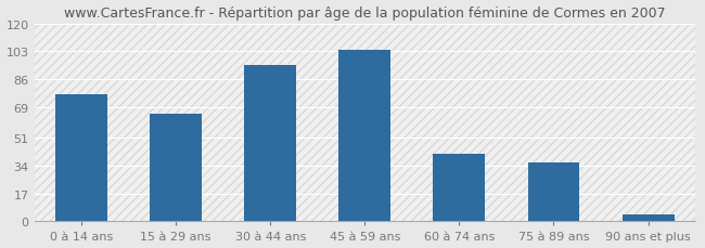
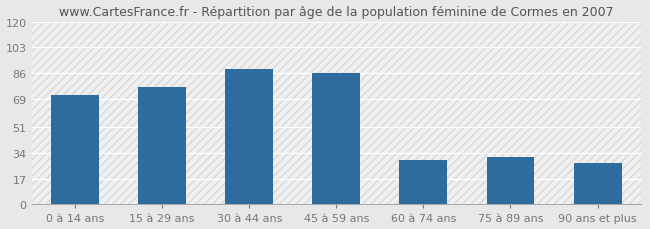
0 à 14 ans: 77 -> 72
15 à 29 ans: 65 -> 77
30 à 44 ans: 95 -> 89
45 à 59 ans: 104 -> 86
60 à 74 ans: 41 -> 29
75 à 89 ans: 36 -> 31
90 ans et plus: 4 -> 27
